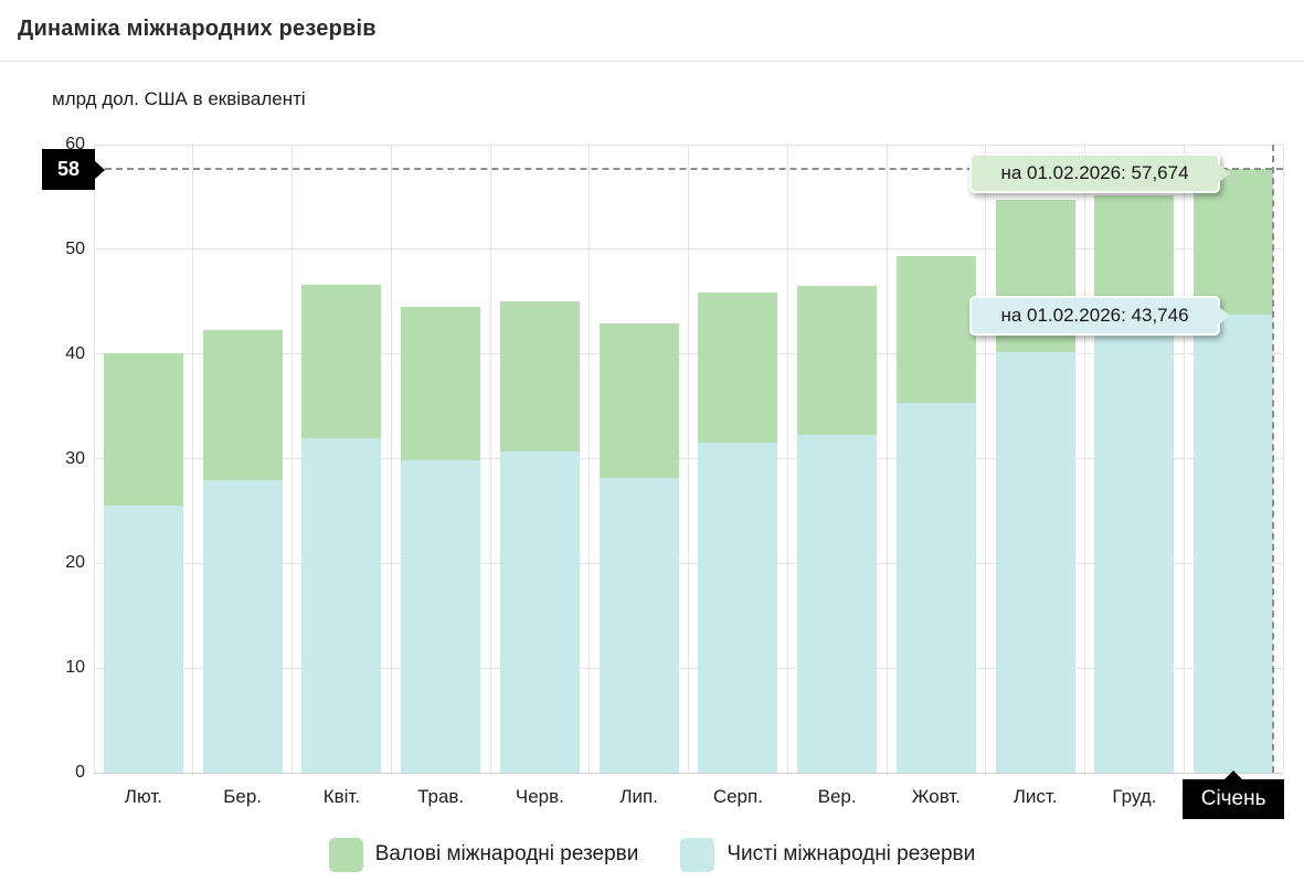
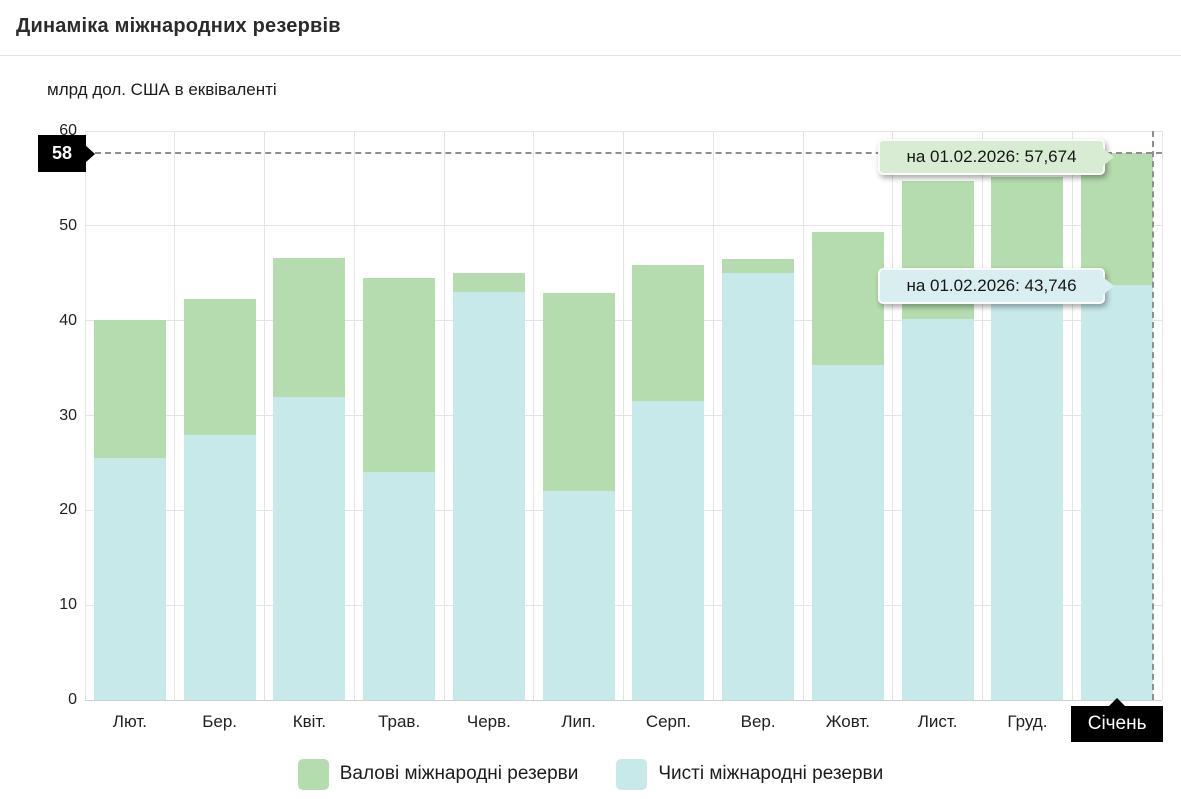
Чисті міжнародні резерви/Трав.: 30 -> 24
Чисті міжнародні резерви/Черв.: 31 -> 43
Чисті міжнародні резерви/Лип.: 28 -> 22
Чисті міжнародні резерви/Вер.: 32 -> 45
